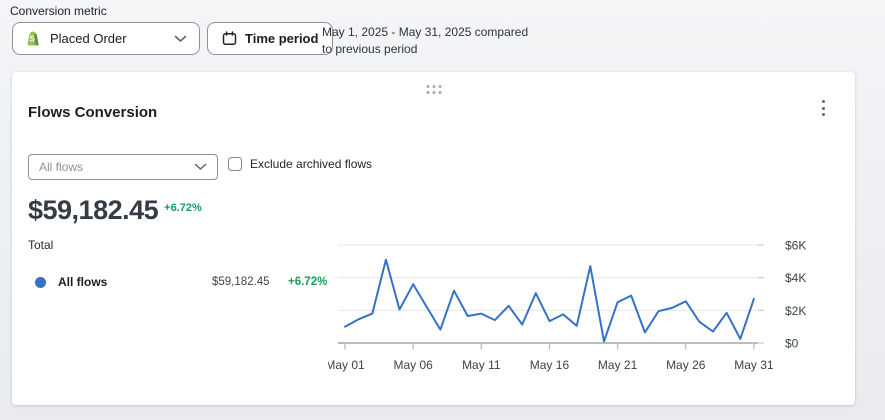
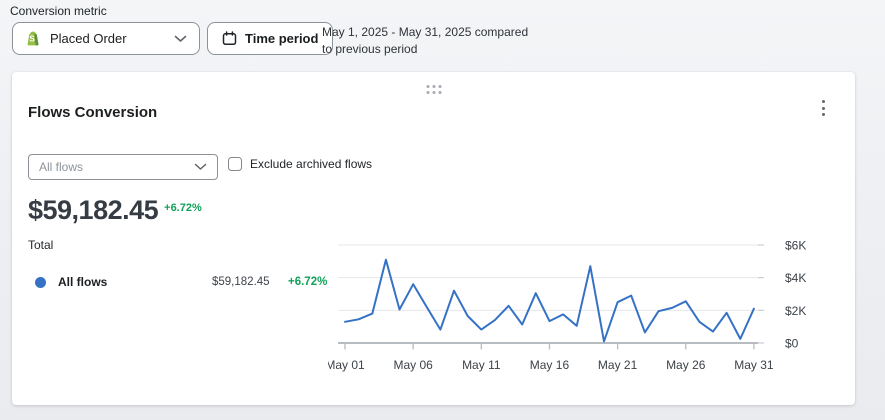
May 01: $1.0K -> $1.3K
May 11: $1.8K -> $0.8K
May 31: $2.7K -> $2.1K
